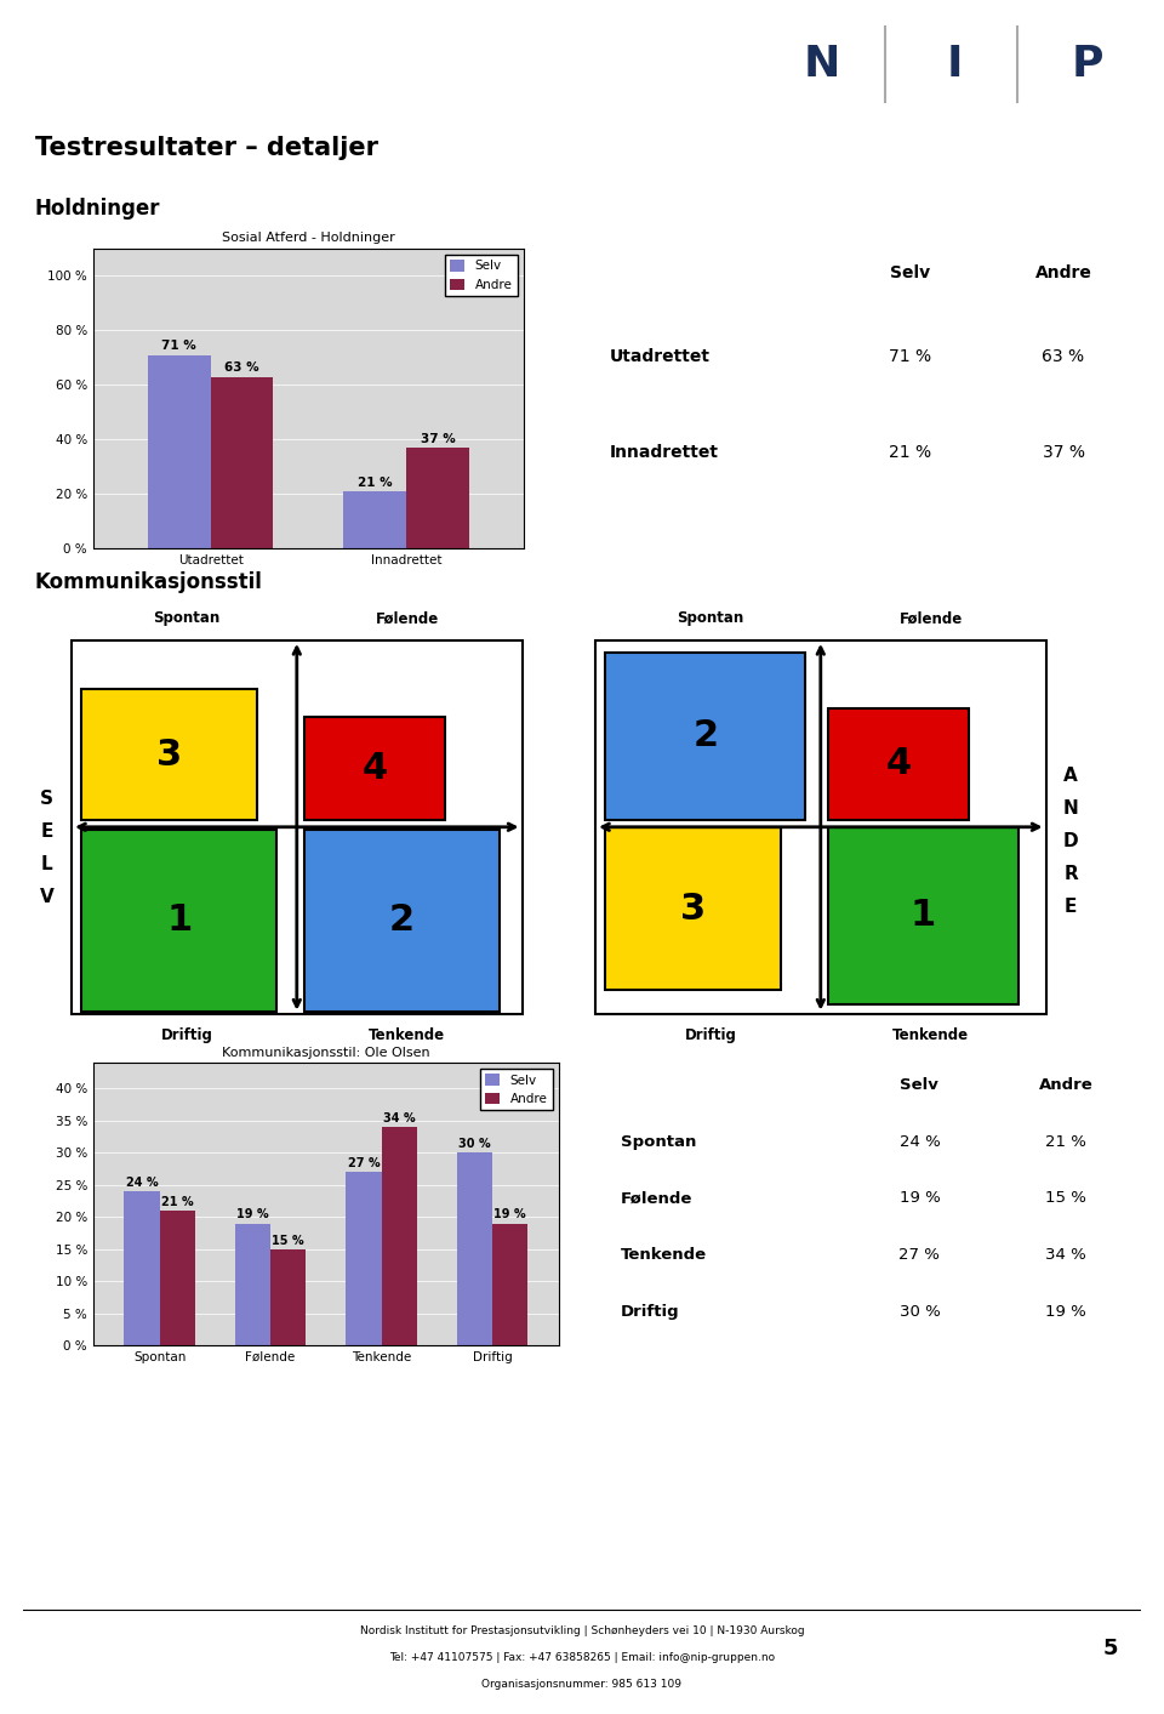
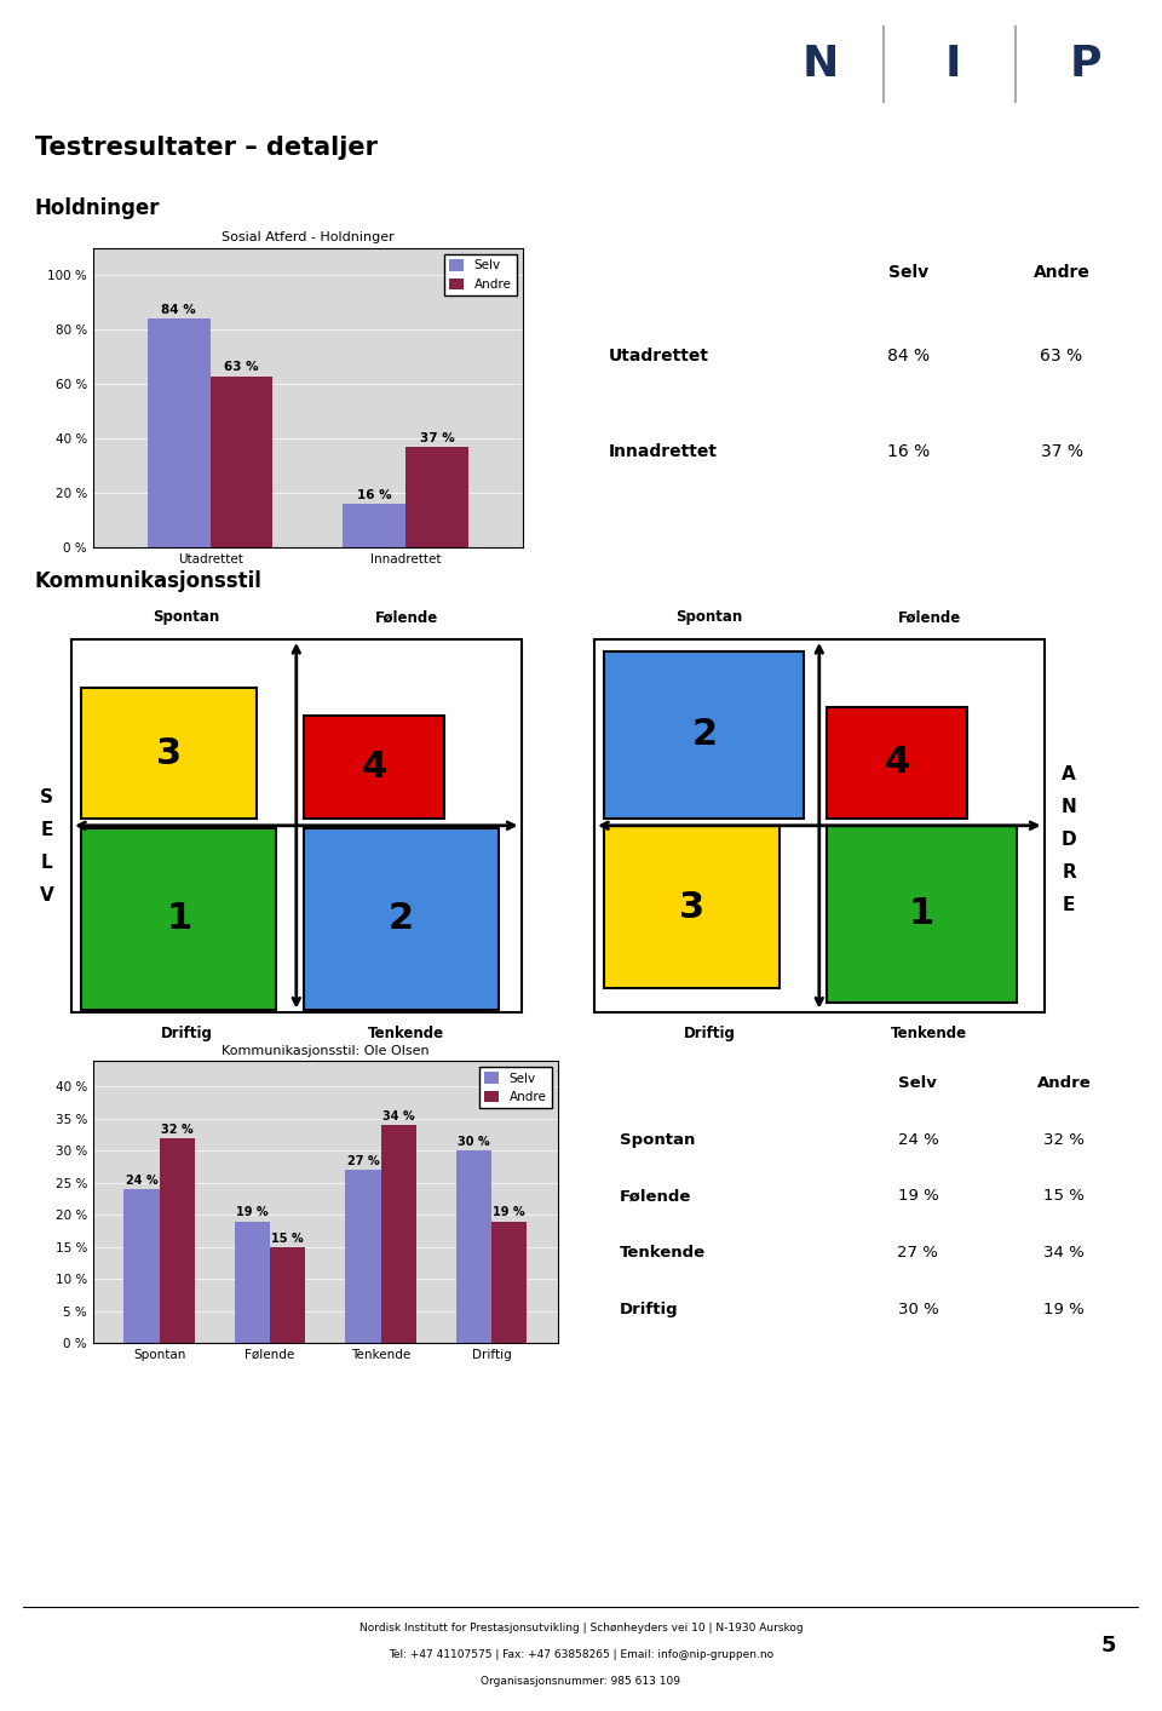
Sosial Atferd - Holdninger/Selv/Utadrettet: 71 -> 84
Sosial Atferd - Holdninger/Selv/Innadrettet: 21 -> 16
Kommunikasjonsstil: Ole Olsen/Andre/Spontan: 21 -> 32
